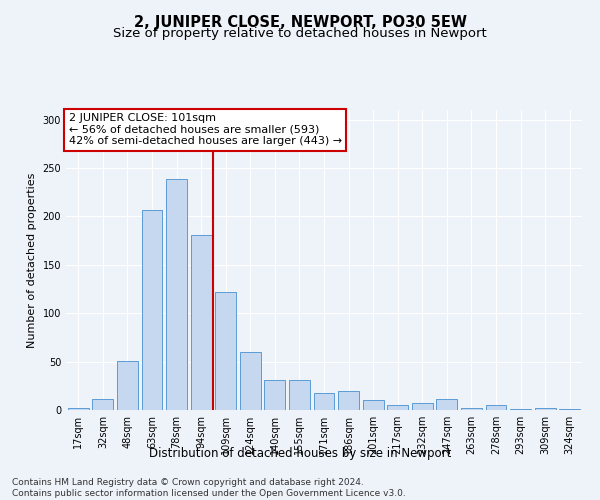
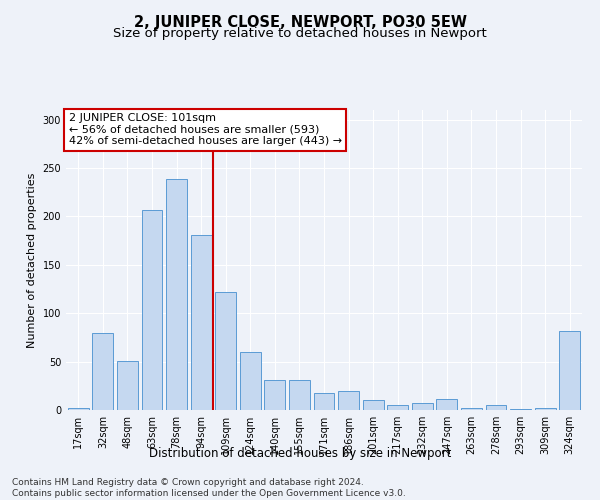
32sqm: 11 -> 80
324sqm: 1 -> 82
